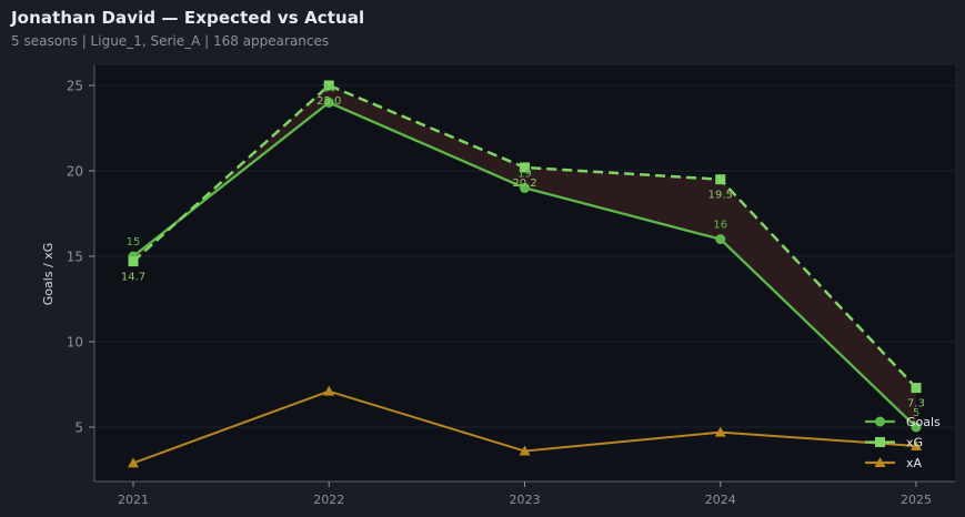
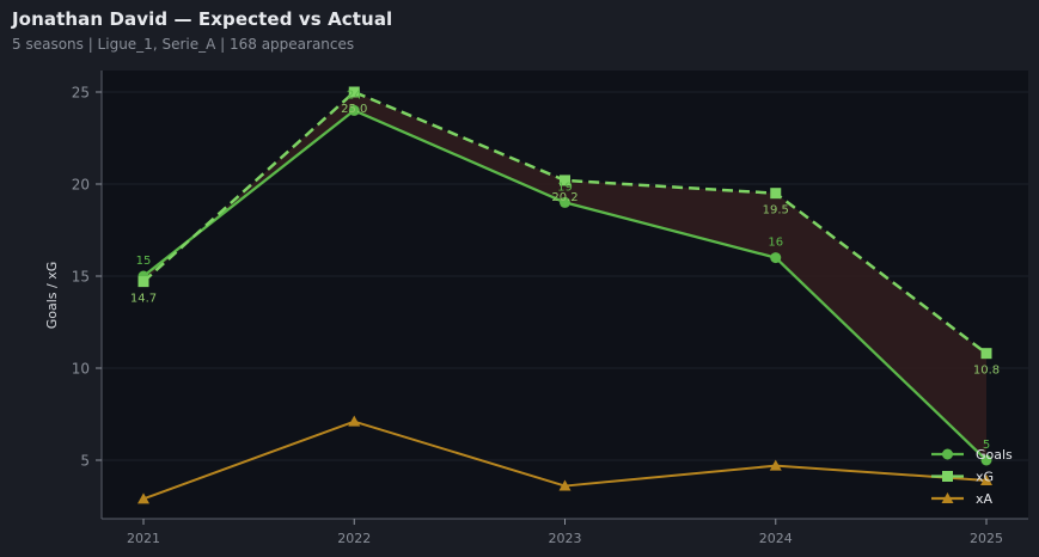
xG/2025: 7.3 -> 10.8
